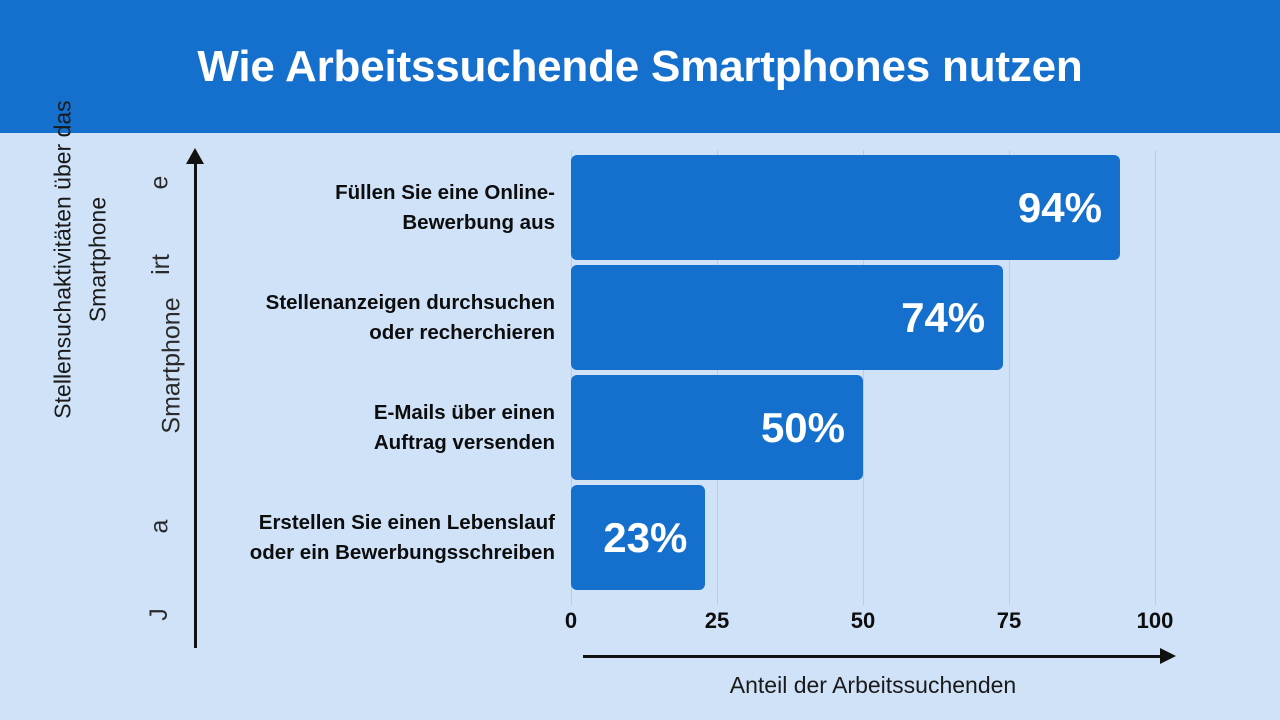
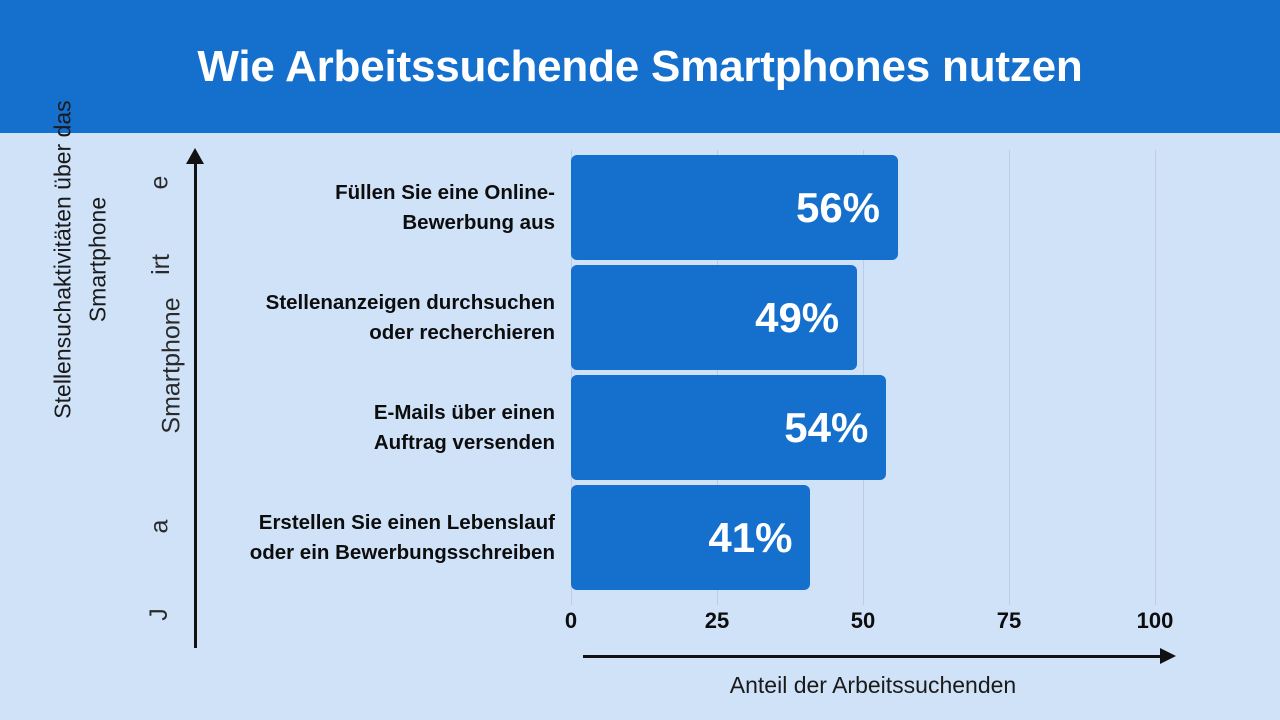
Füllen Sie eine Online-Bewerbung aus: 94% -> 56%
Stellenanzeigen durchsuchen oder recherchieren: 74% -> 49%
E-Mails über einen Auftrag versenden: 50% -> 54%
Erstellen Sie einen Lebenslauf oder ein Bewerbungsschreiben: 23% -> 41%
